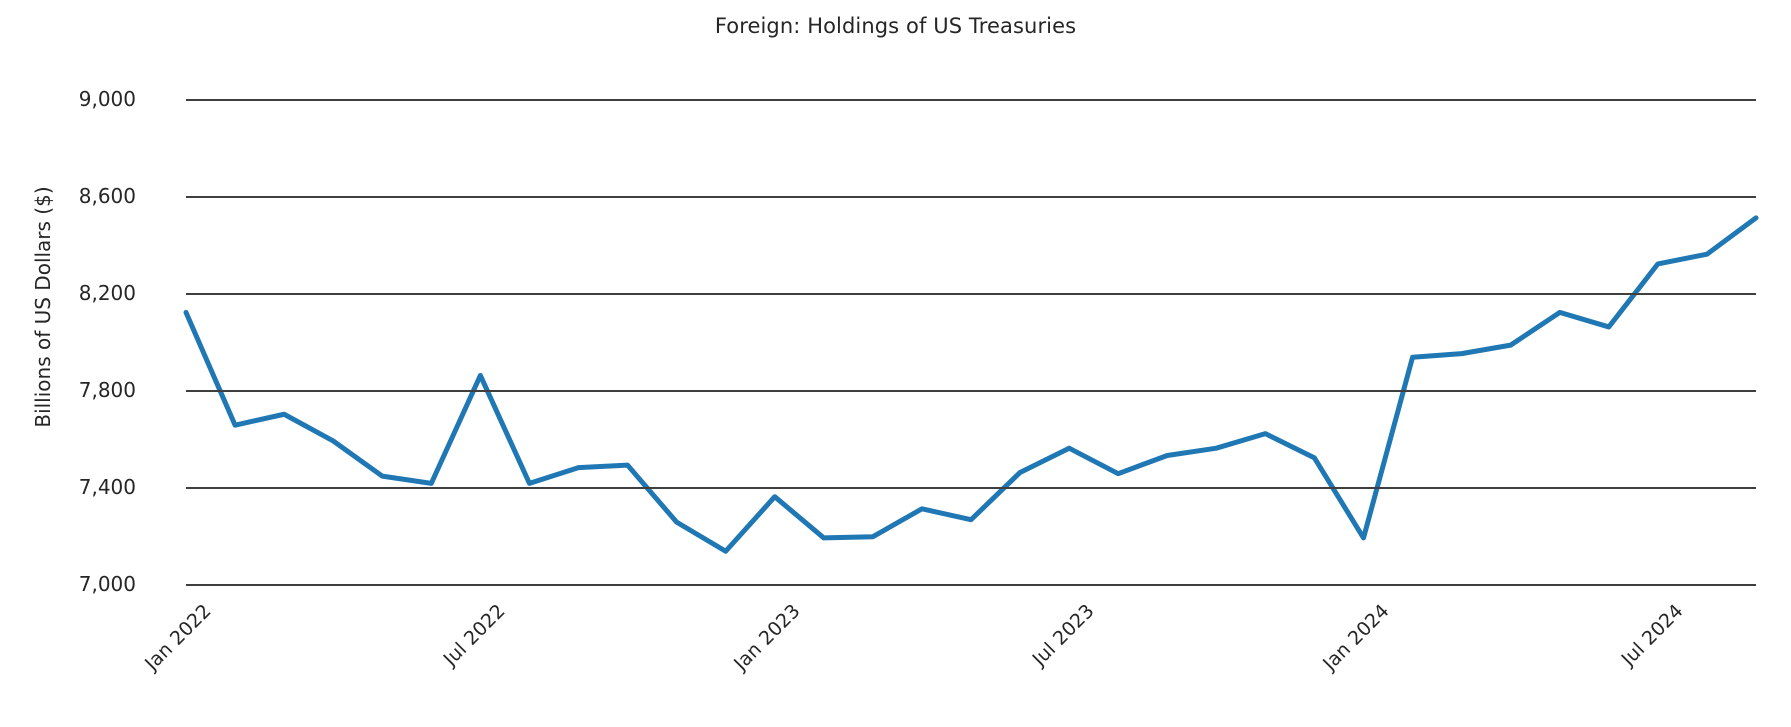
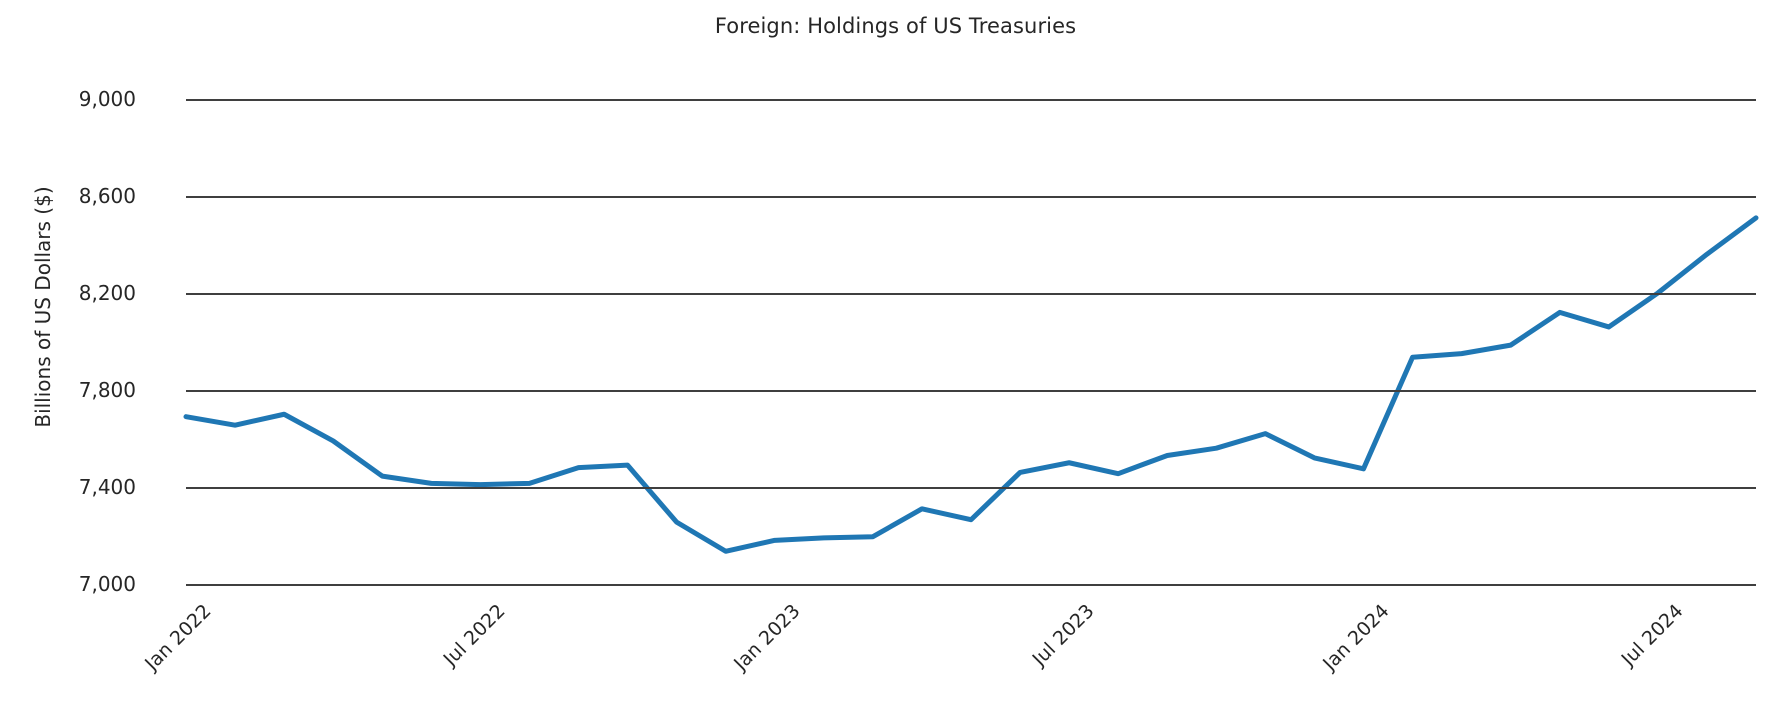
Jan 2022: 8120 -> 7690
Jul 2022: 7860 -> 7410
Jan 2023: 7360 -> 7180
Jul 2023: 7560 -> 7500
Jan 2024: 7190 -> 7480
Jul 2024: 8320 -> 8200
